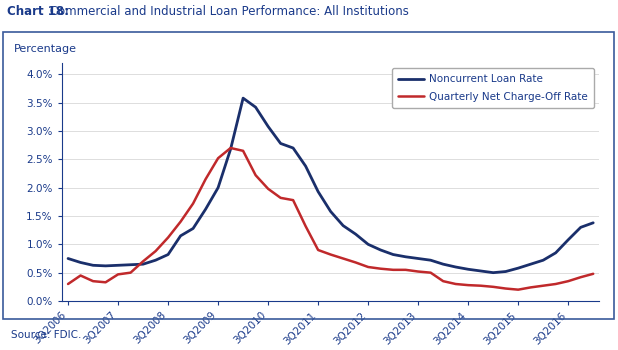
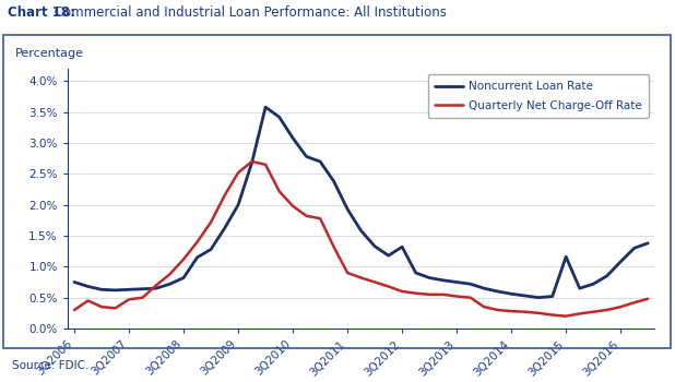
Noncurrent Loan Rate/3Q2012: 1.00% -> 1.32%
Noncurrent Loan Rate/3Q2015: 0.58% -> 1.16%
